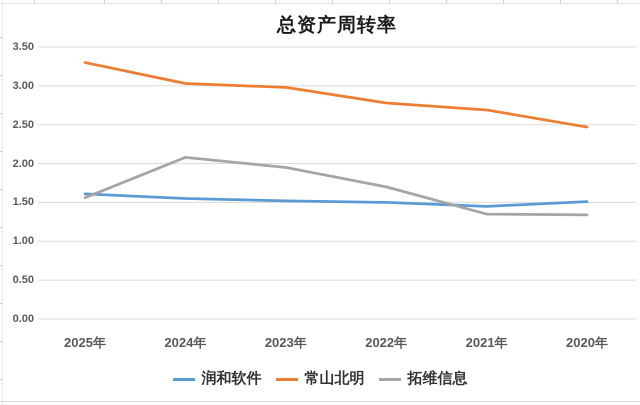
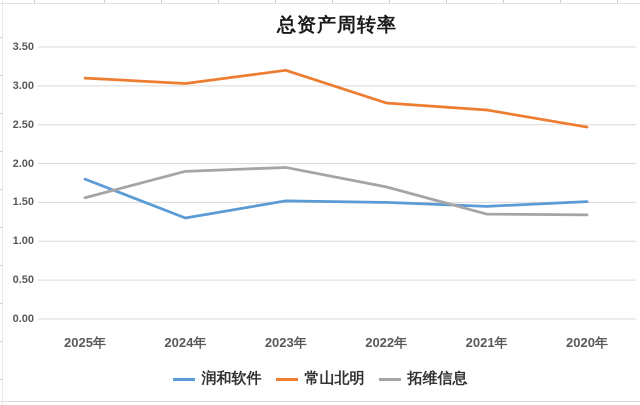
润和软件/2025年: 1.6 -> 1.8
常山北明/2025年: 3.3 -> 3.1
润和软件/2024年: 1.6 -> 1.3
拓维信息/2024年: 2.1 -> 1.9
常山北明/2023年: 3.0 -> 3.2
